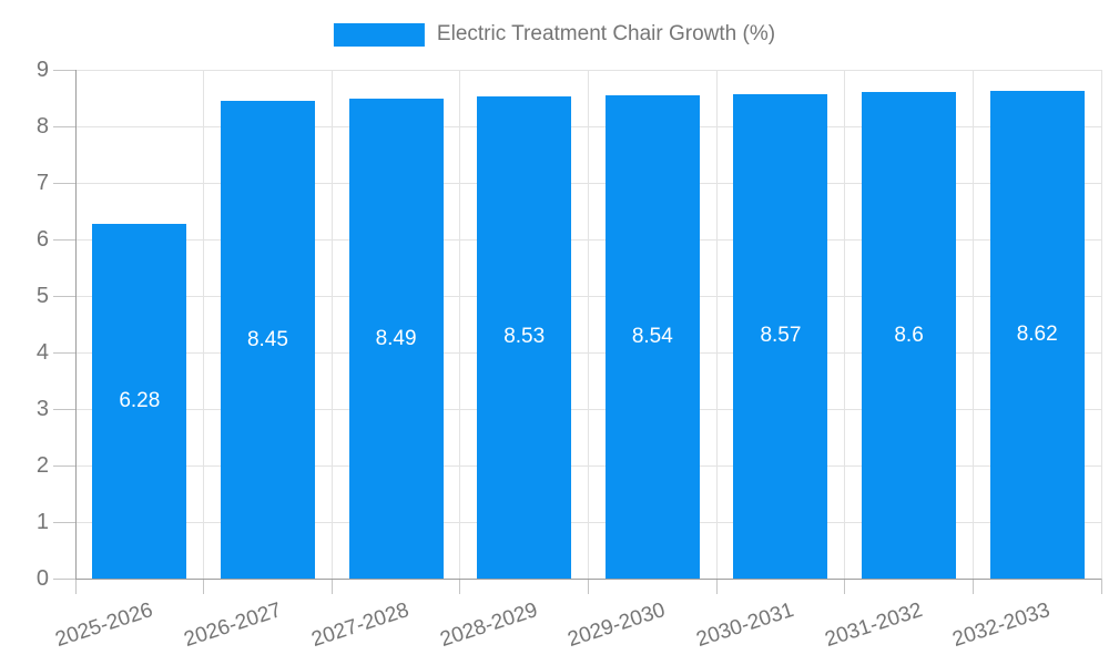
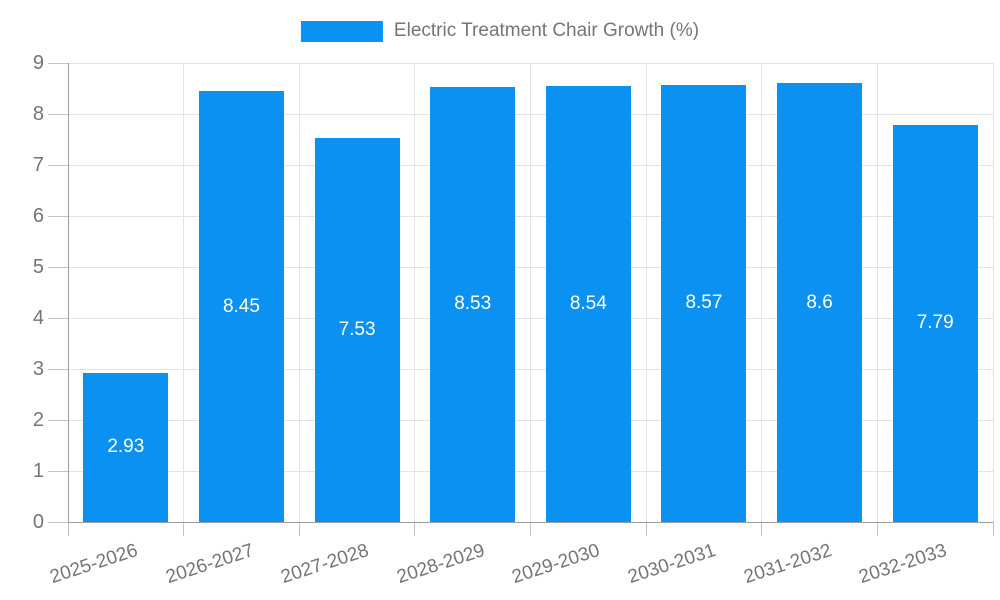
2025-2026: 6.28 -> 2.93
2027-2028: 8.49 -> 7.53
2032-2033: 8.62 -> 7.79
